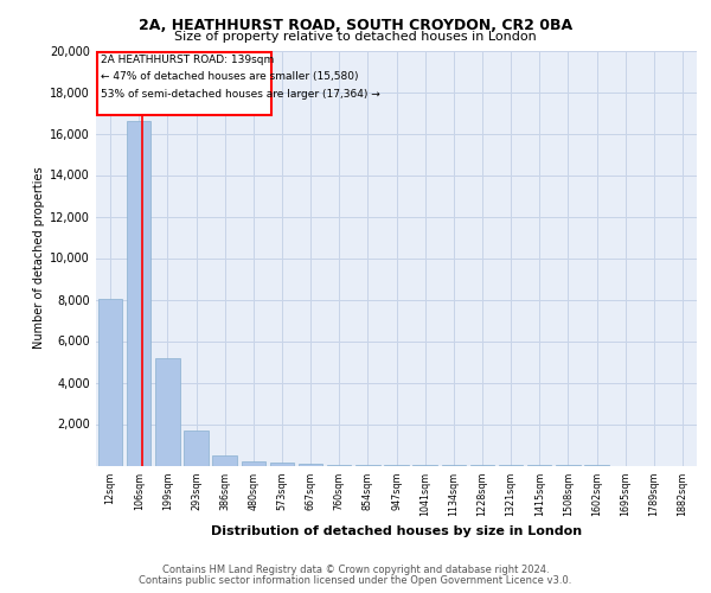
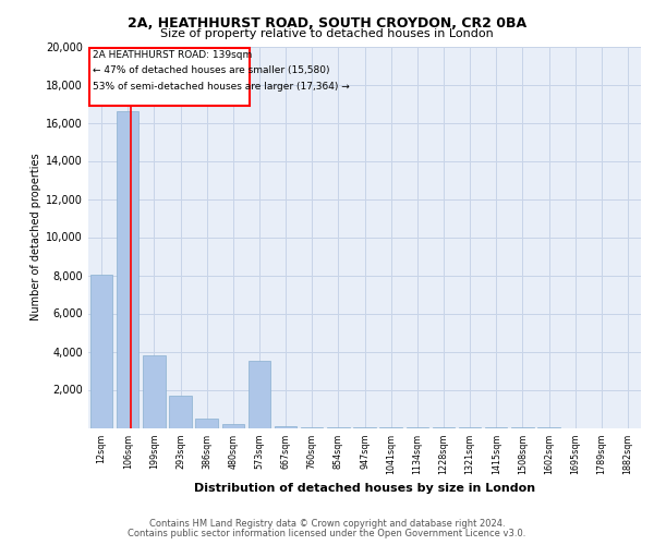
199sqm: 5,200 -> 3,800
573sqm: 100 -> 3,500
